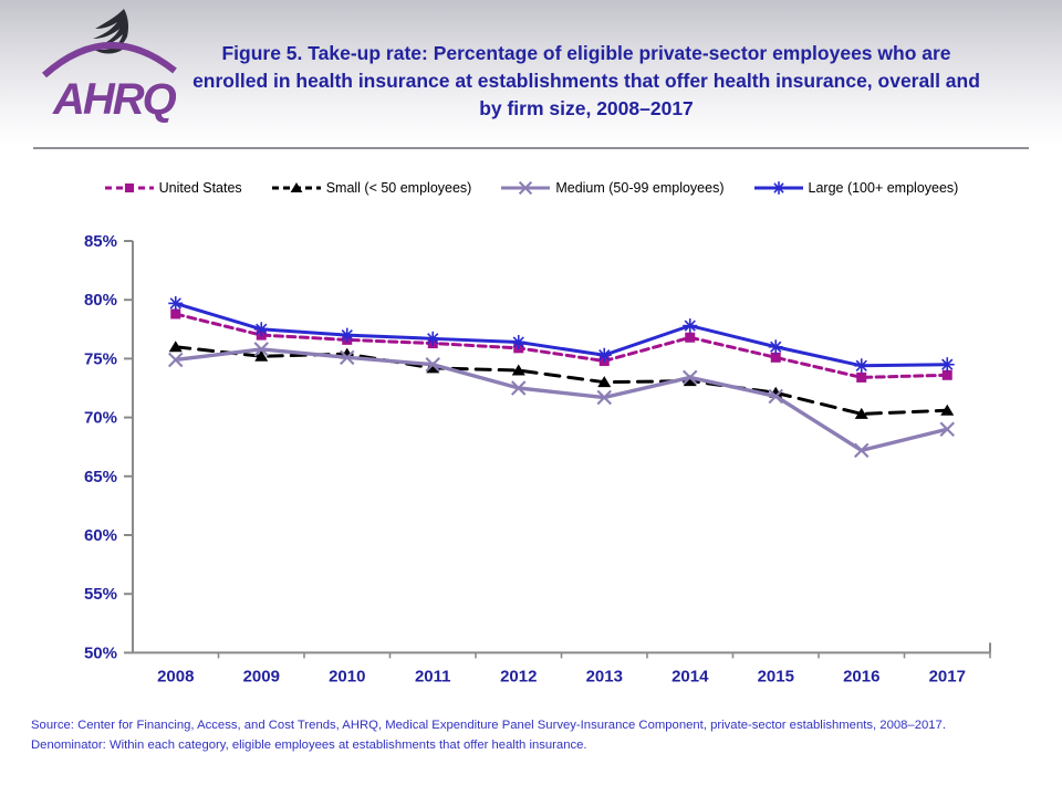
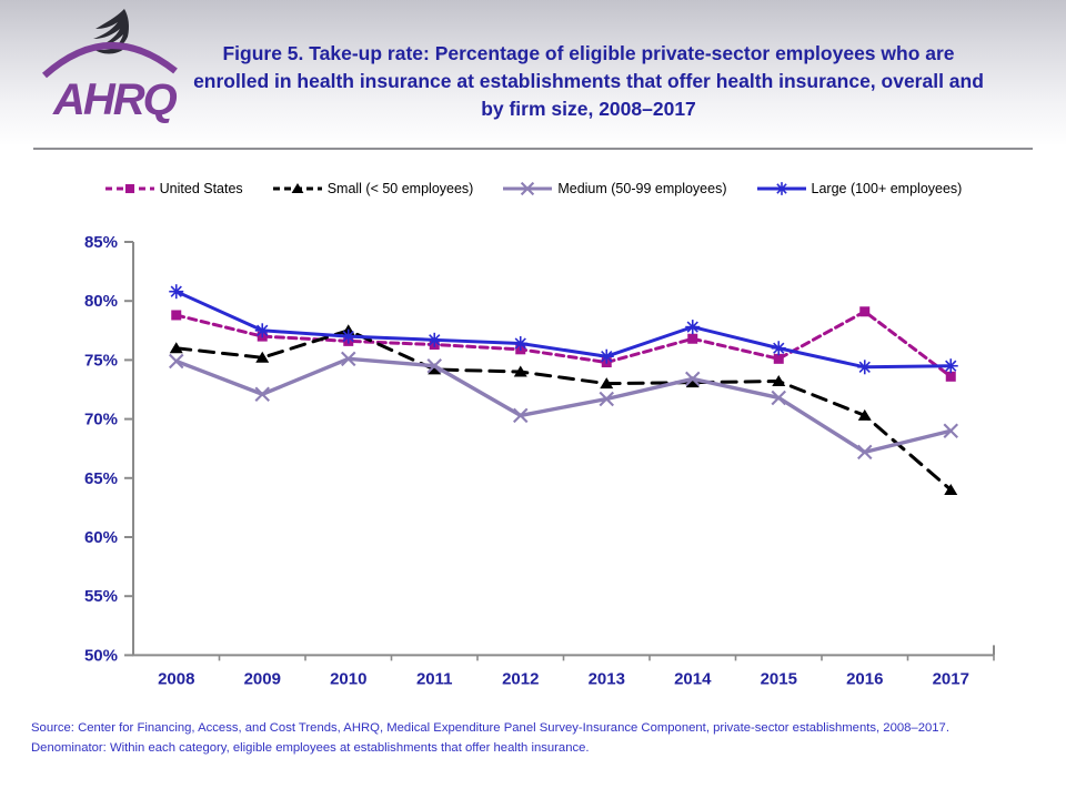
Large (100+ employees)/2008: 79.7% -> 80.8%
Medium (50-99 employees)/2009: 75.8% -> 72.1%
Small (< 50 employees)/2010: 75.4% -> 77.5%
Medium (50-99 employees)/2012: 72.5% -> 70.3%
Small (< 50 employees)/2015: 72.1% -> 73.2%
United States/2016: 73.4% -> 79.1%
Small (< 50 employees)/2017: 70.6% -> 64.0%
